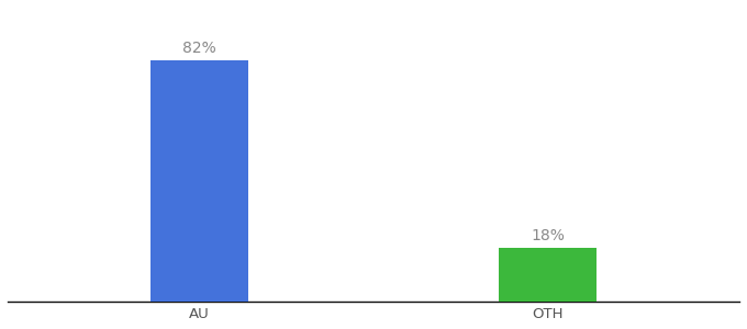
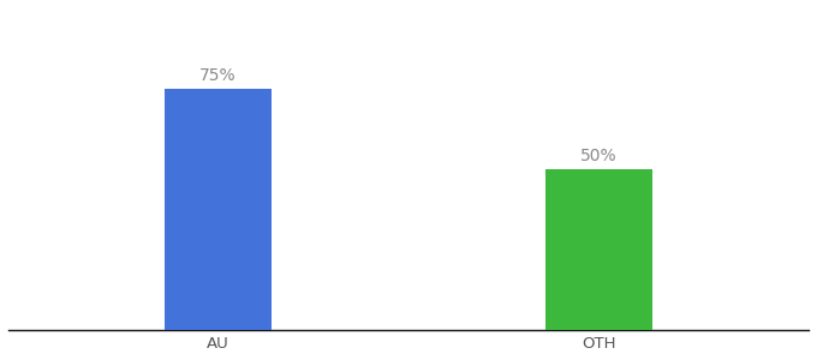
AU: 82% -> 75%
OTH: 18% -> 50%
